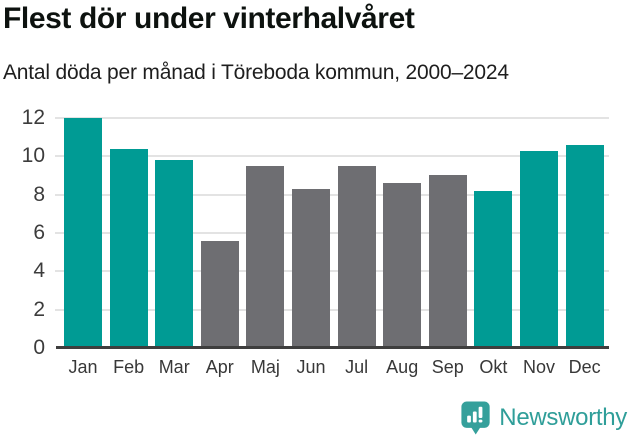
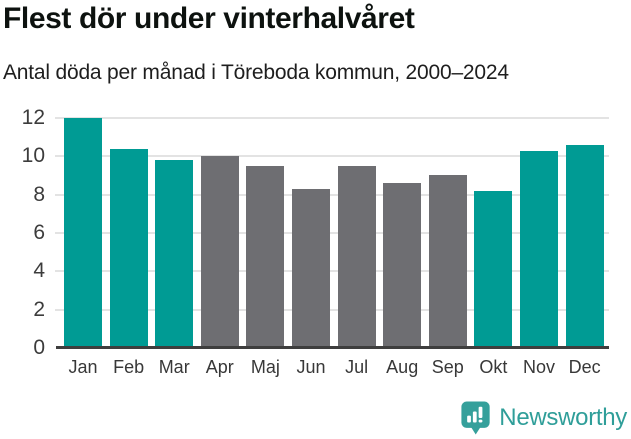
Apr: 5.6 -> 10.0
